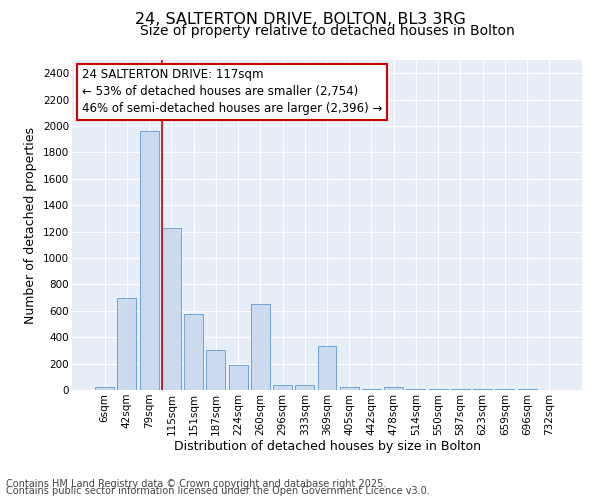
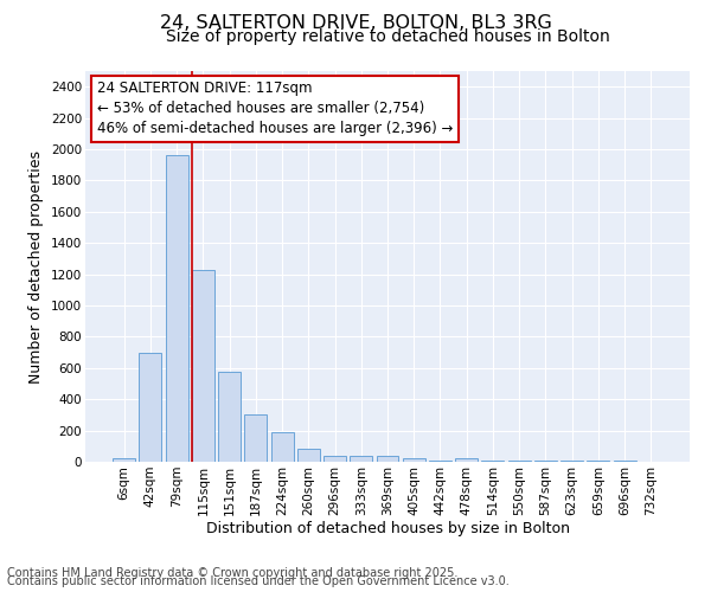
260sqm: 650 -> 80
369sqm: 330 -> 40
